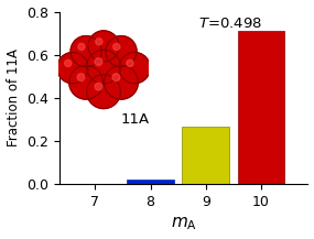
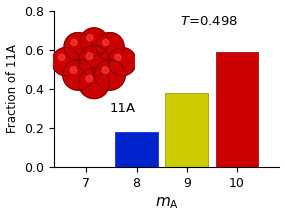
8: 0.02 -> 0.18
9: 0.27 -> 0.38
10: 0.71 -> 0.59
